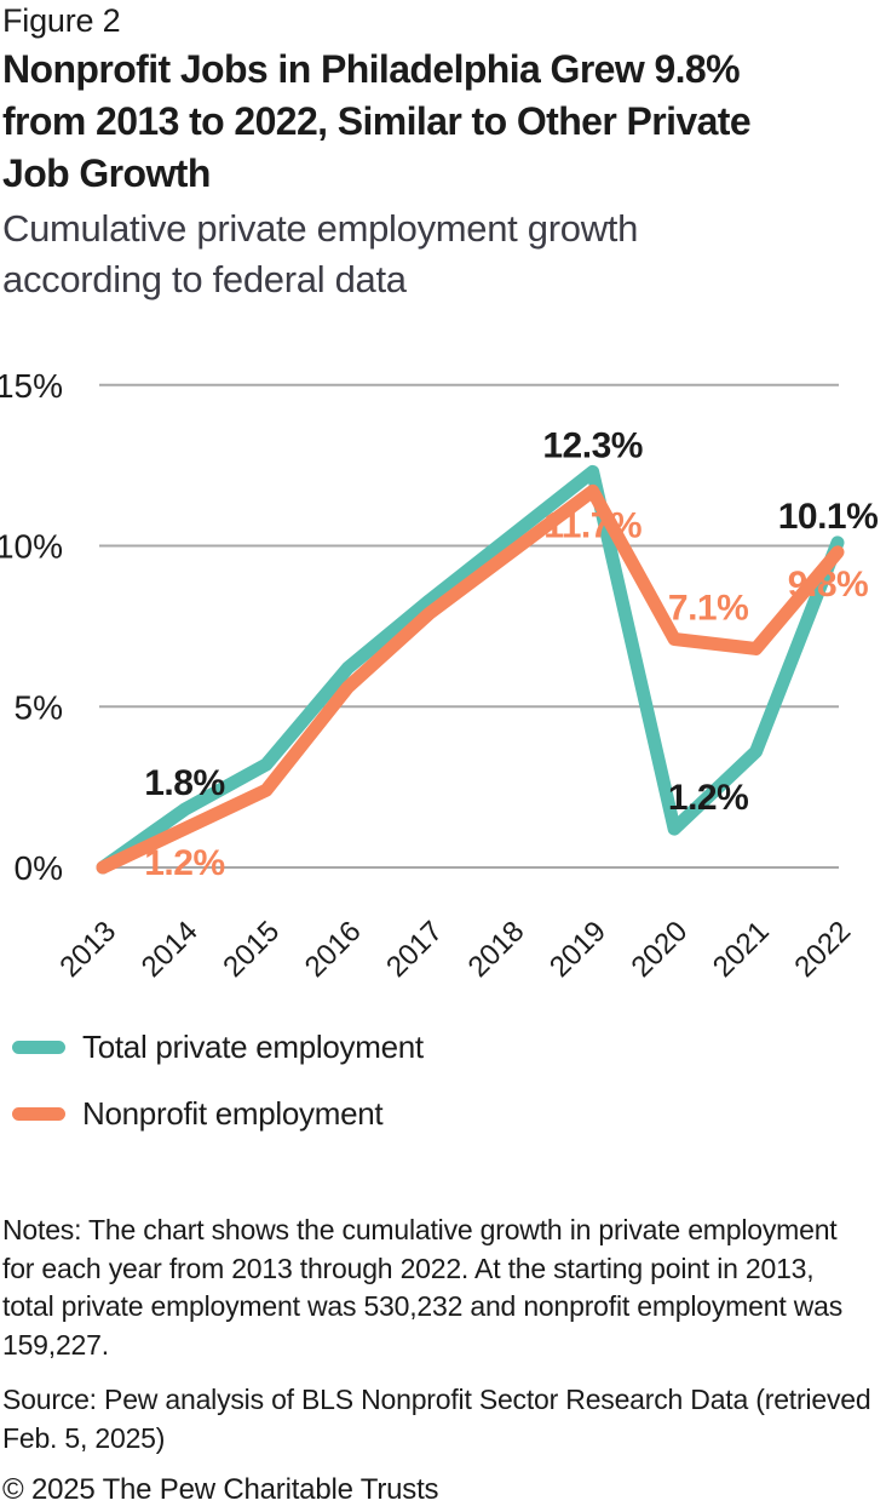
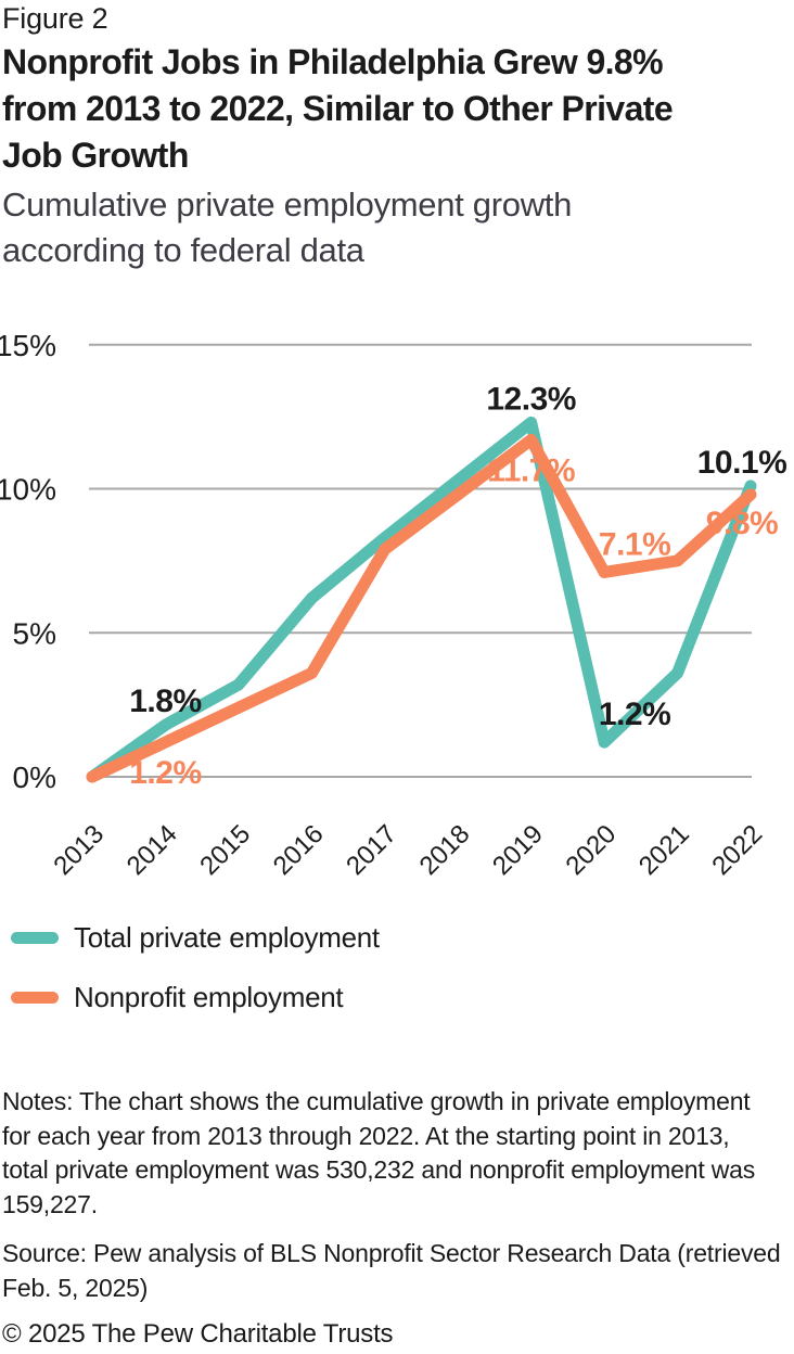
Nonprofit employment/2016: 5.6% -> 3.6%
Nonprofit employment/2021: 6.8% -> 7.5%
